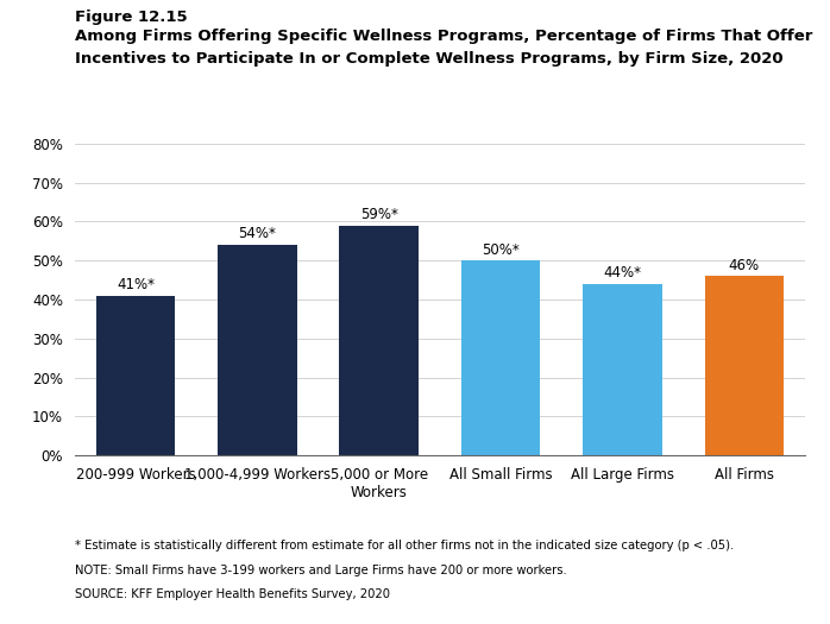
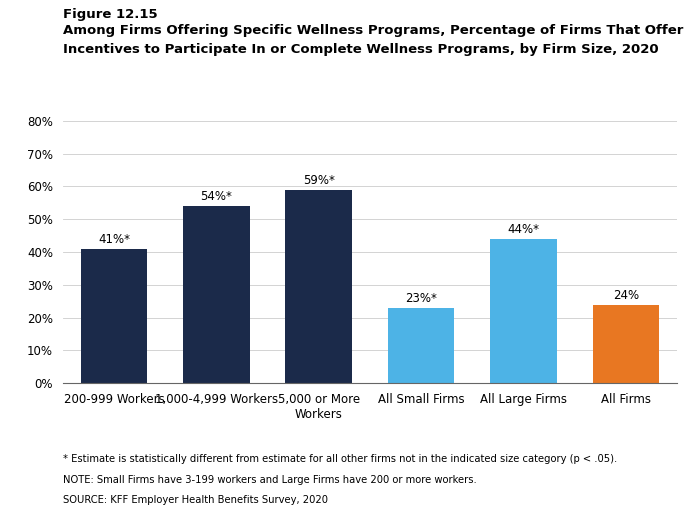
All Small Firms: 50%* -> 23%*
All Firms: 46% -> 24%
